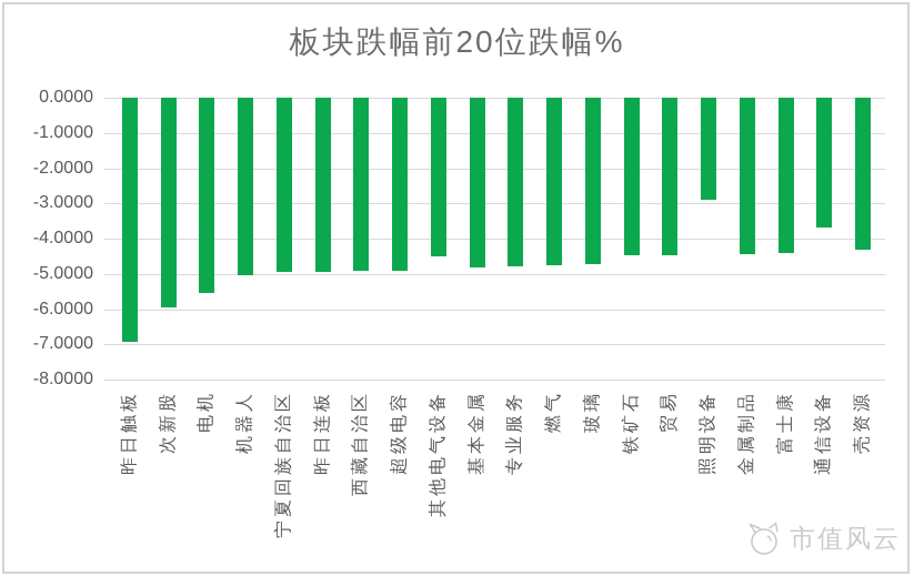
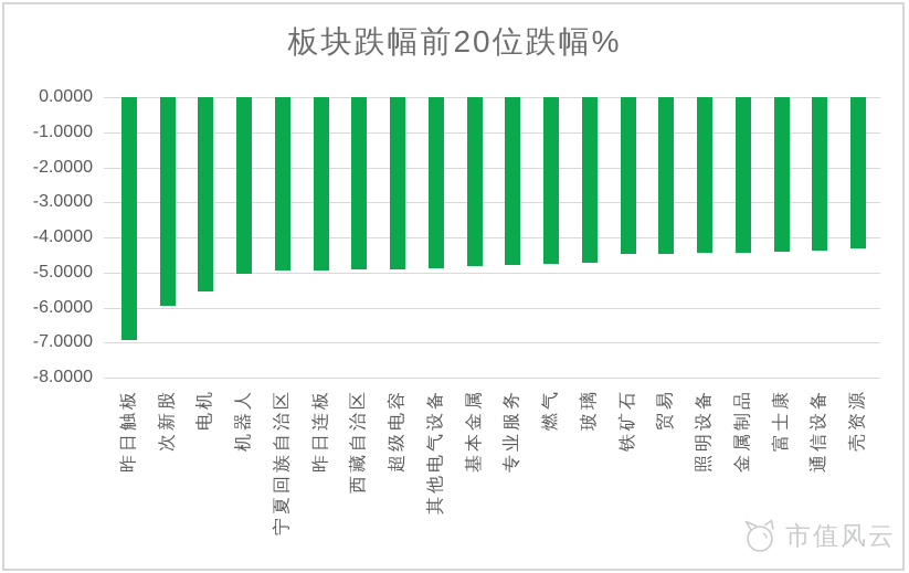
其他电气设备: -4.5 -> -4.9
照明设备: -2.9 -> -4.5
通信设备: -3.7 -> -4.4
